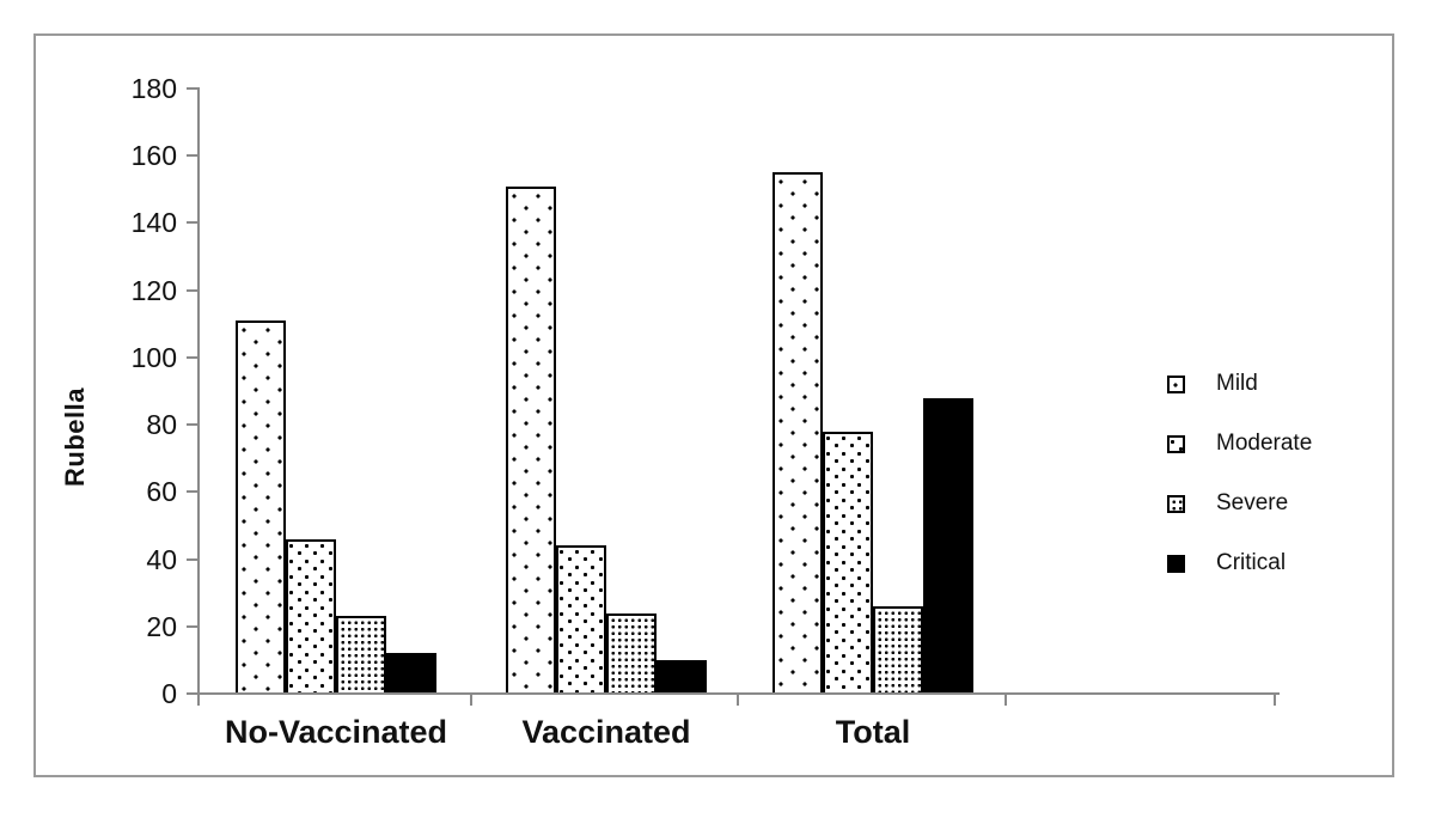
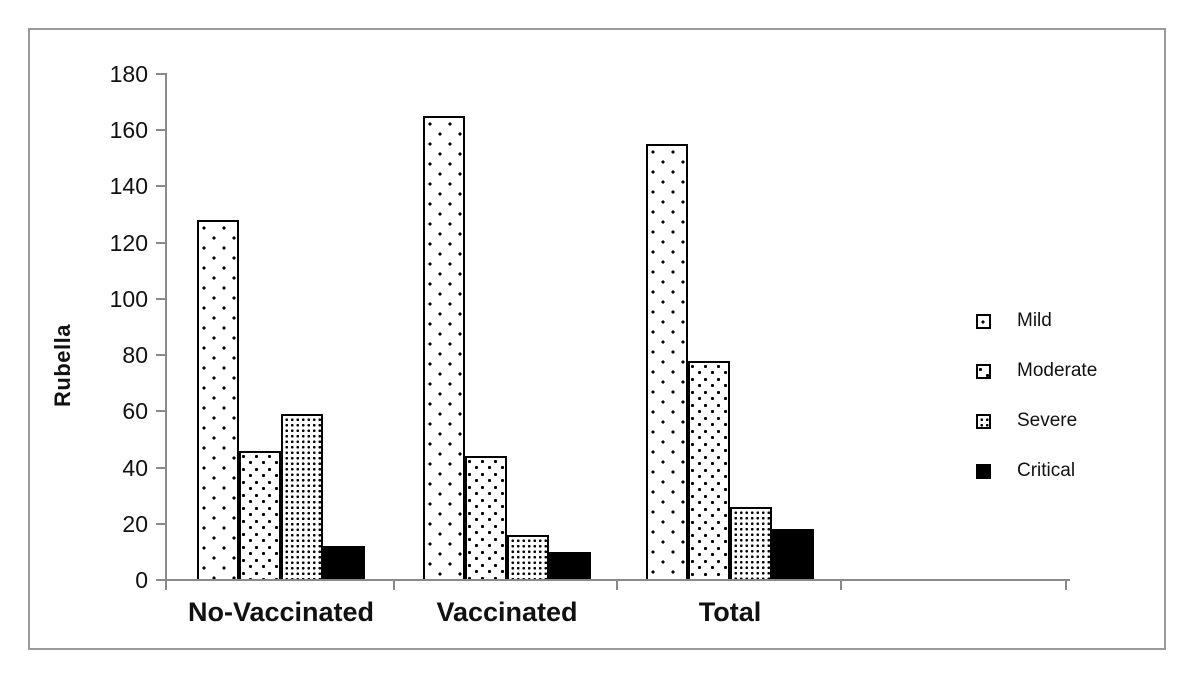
Mild/No-Vaccinated: 111 -> 128
Severe/No-Vaccinated: 23 -> 59
Mild/Vaccinated: 151 -> 165
Severe/Vaccinated: 24 -> 16
Critical/Total: 88 -> 18
